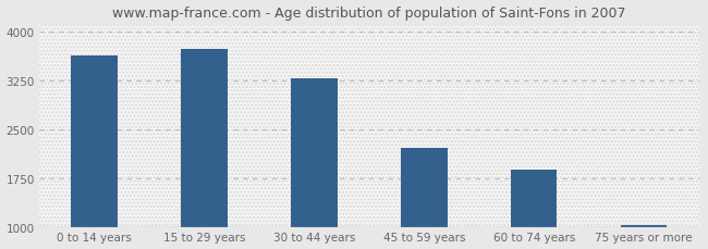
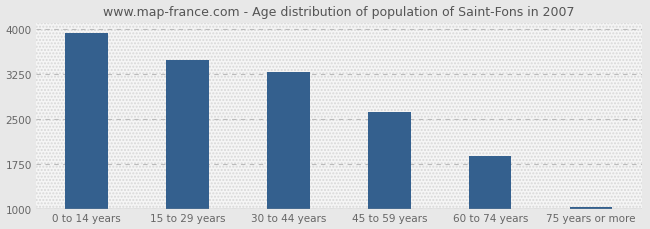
0 to 14 years: 3640 -> 3940
15 to 29 years: 3740 -> 3480
45 to 59 years: 2220 -> 2620
